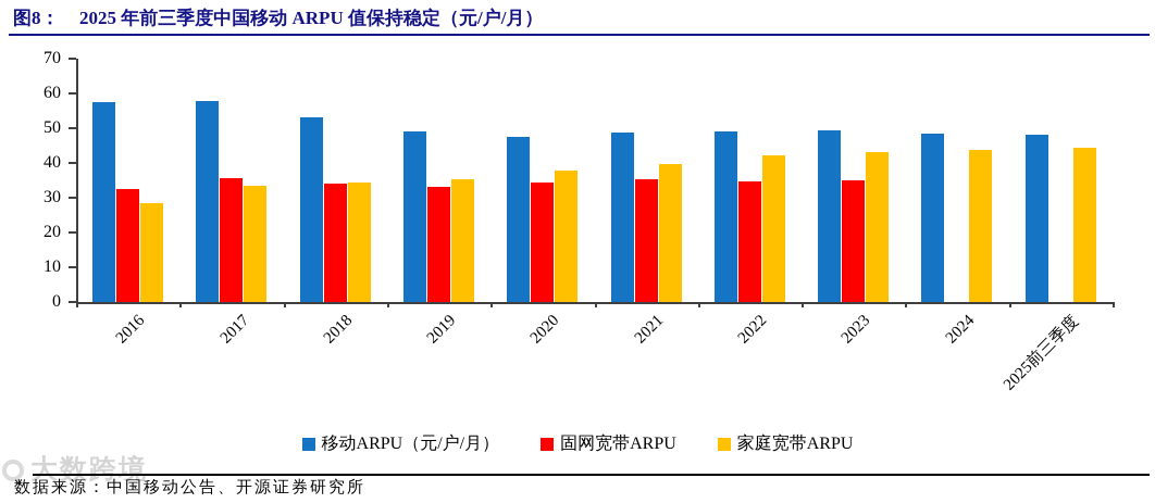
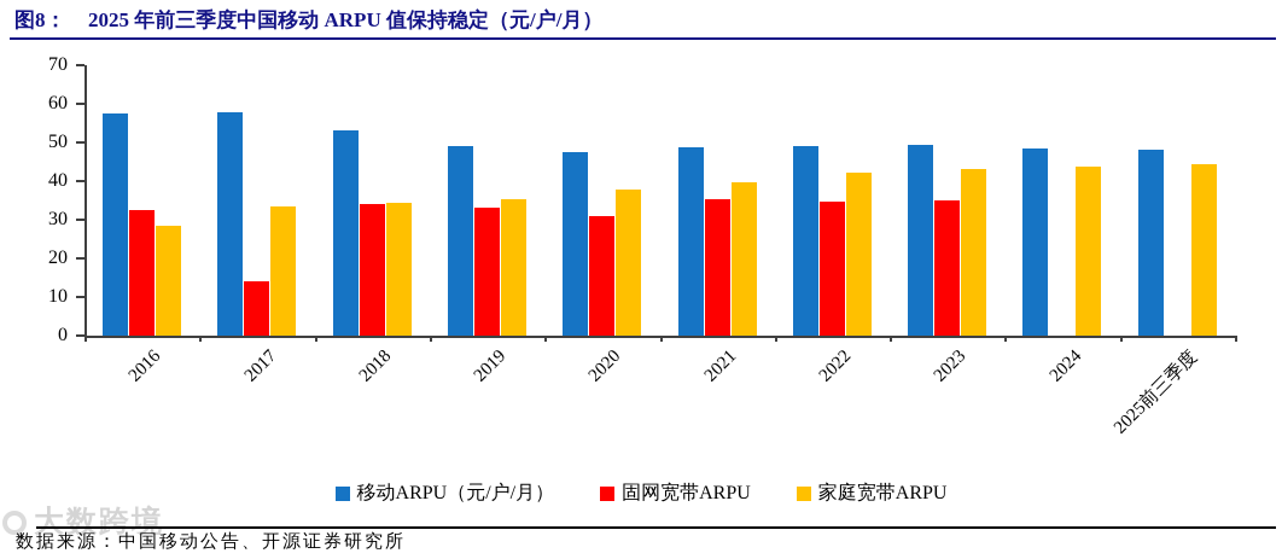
固网宽带ARPU/2017: 36 -> 14
固网宽带ARPU/2020: 34 -> 31
